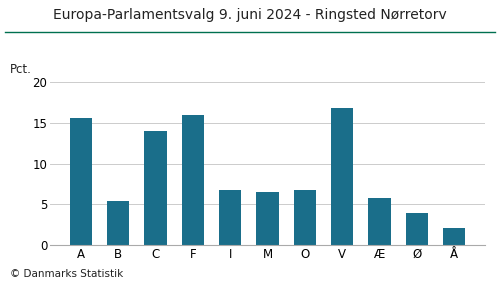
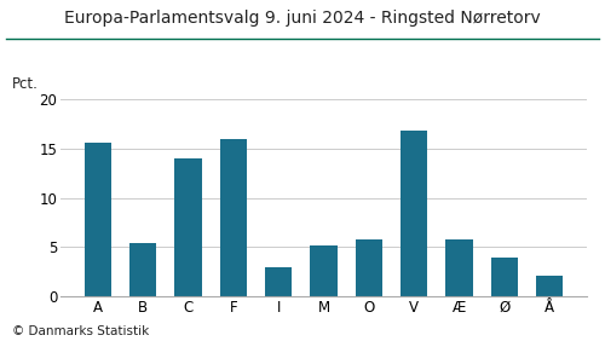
I: 6.8 -> 3.0
M: 6.5 -> 5.2
O: 6.8 -> 5.8
